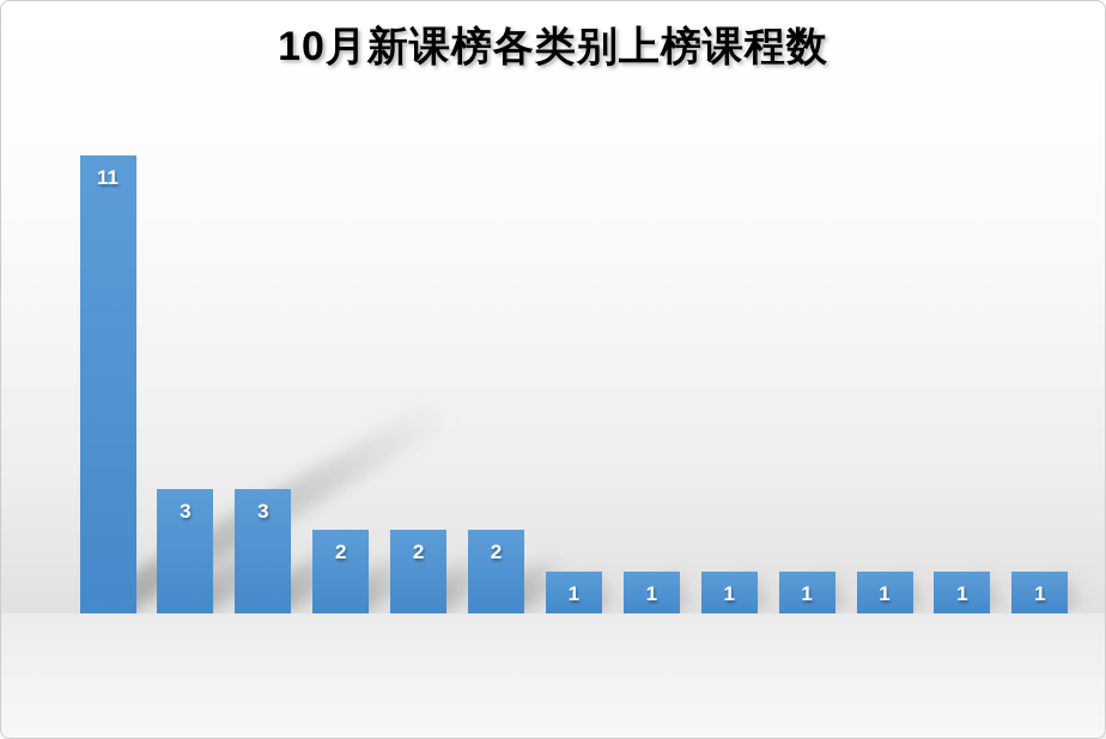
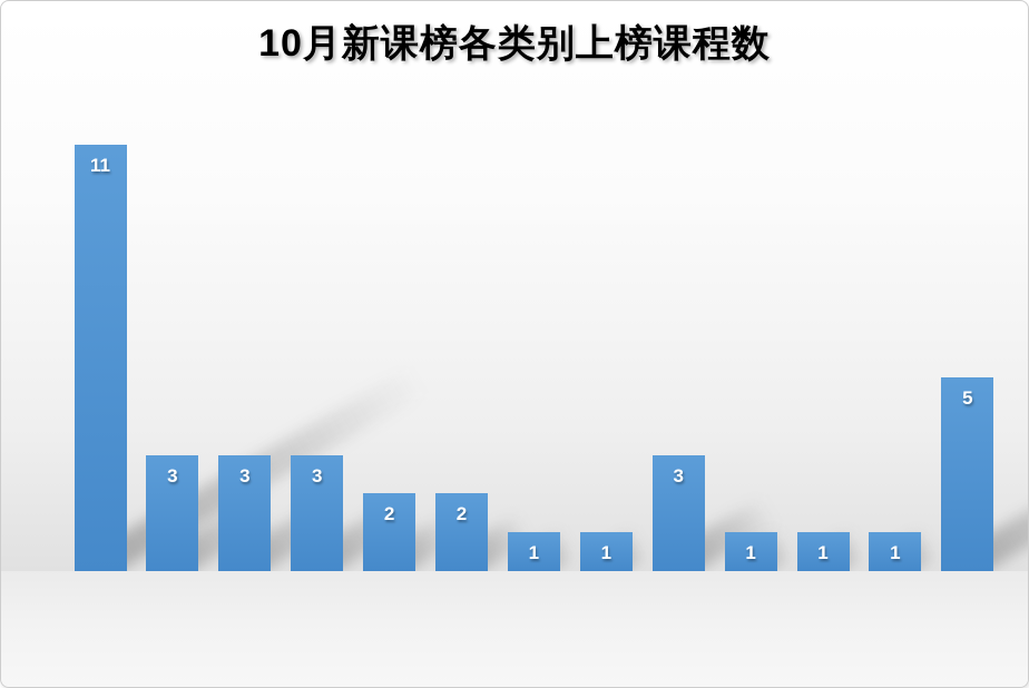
科技: 2 -> 3
沟通表达: 1 -> 3
投资理财: 1 -> 5
